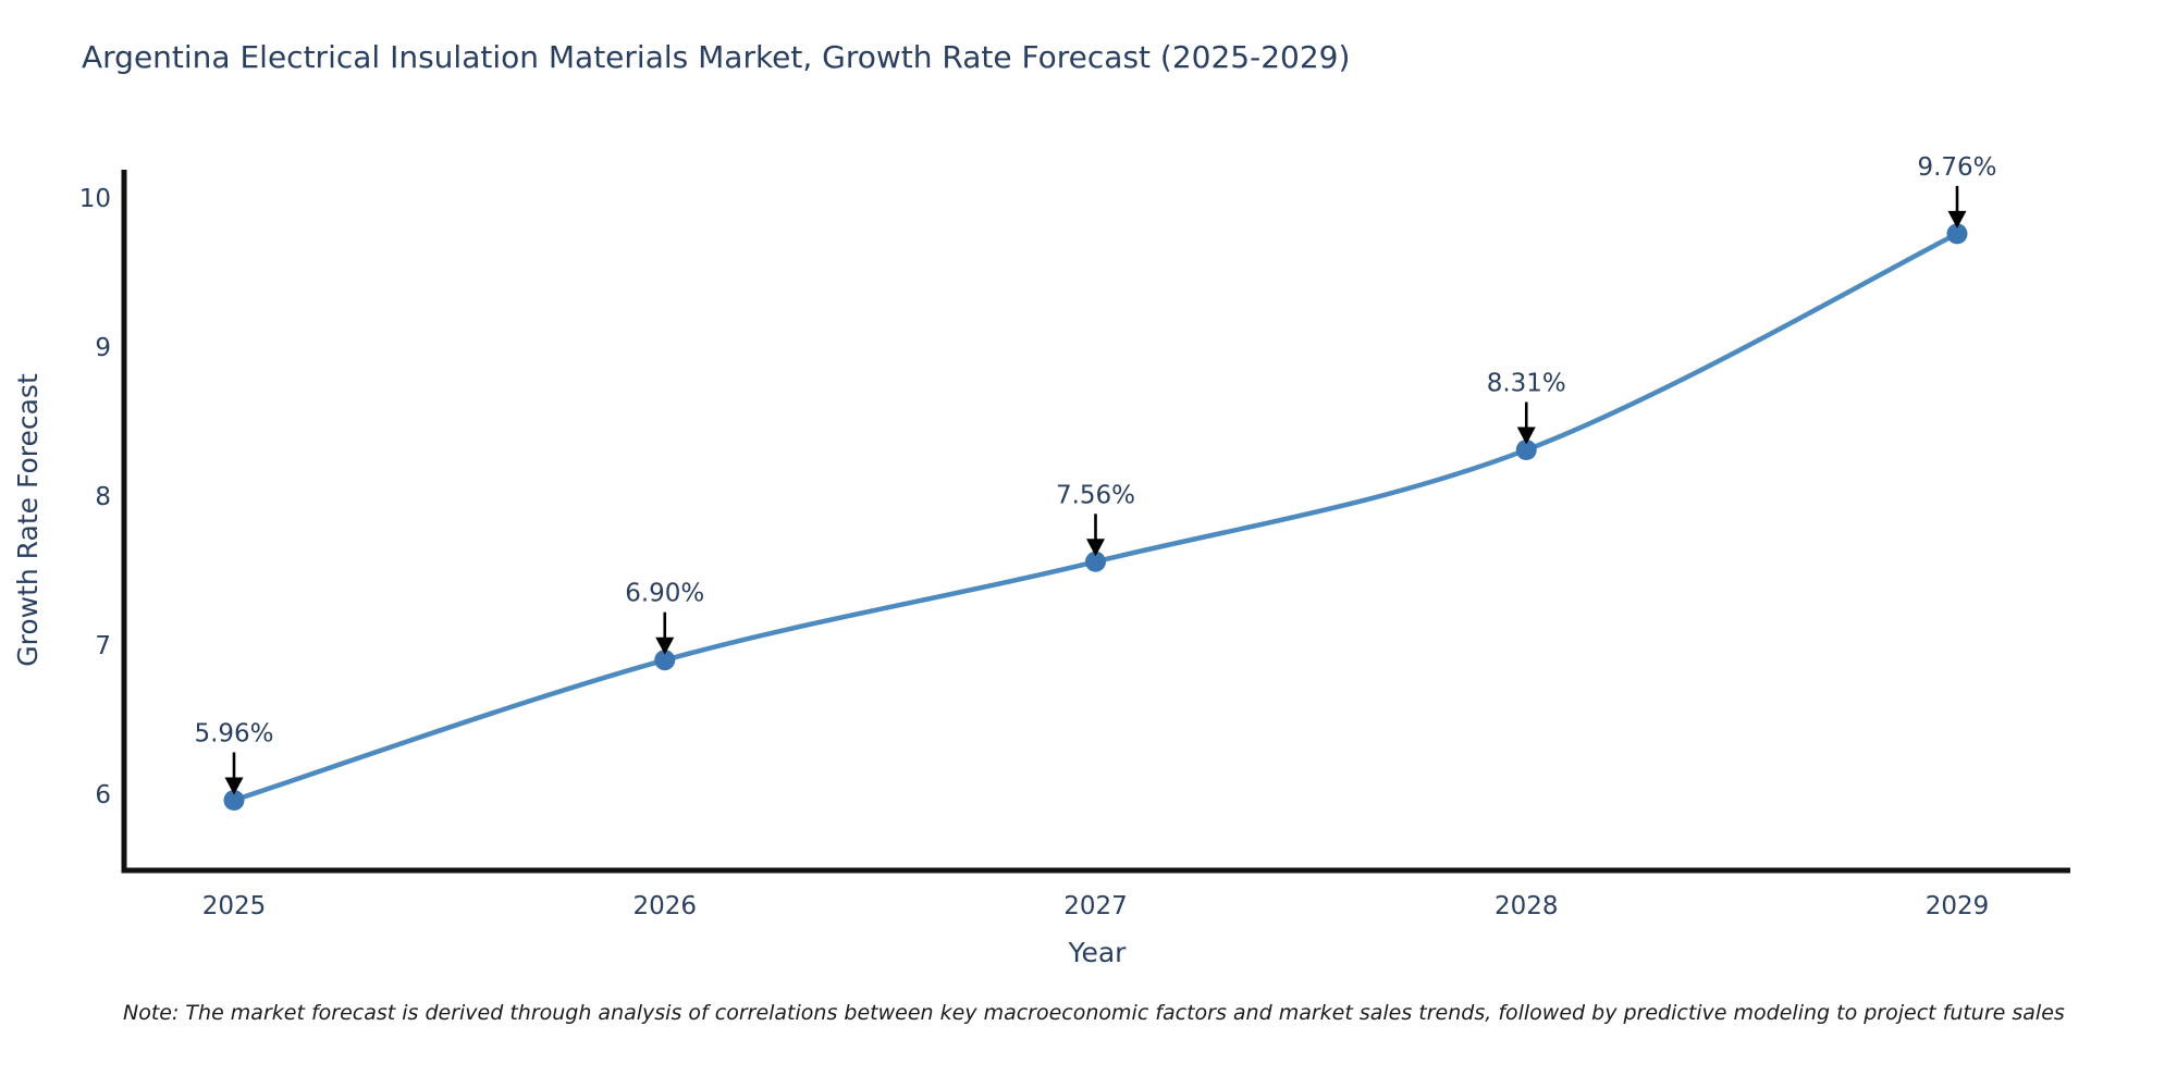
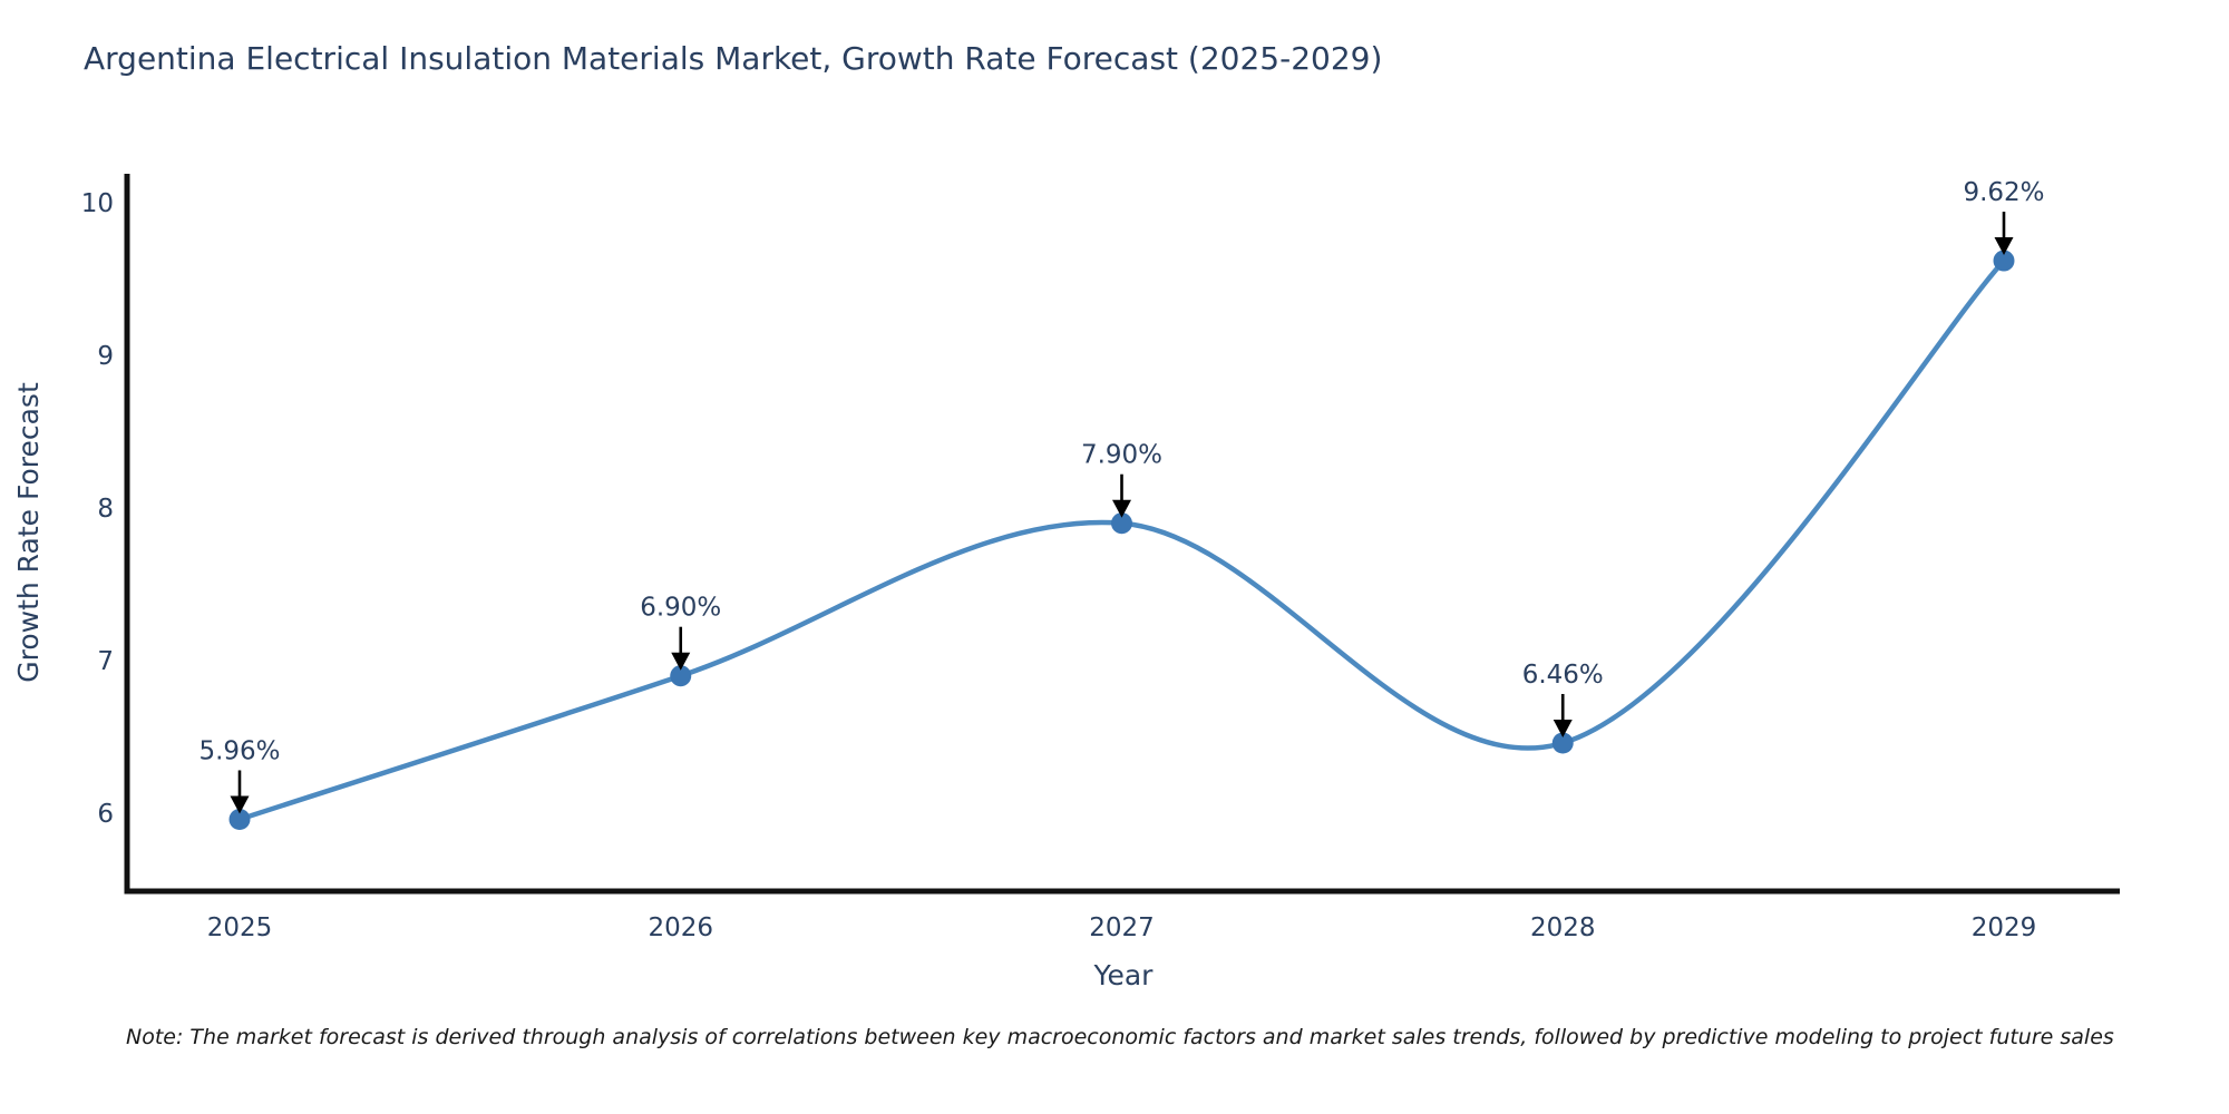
2027: 7.56% -> 7.90%
2028: 8.31% -> 6.46%
2029: 9.76% -> 9.62%
